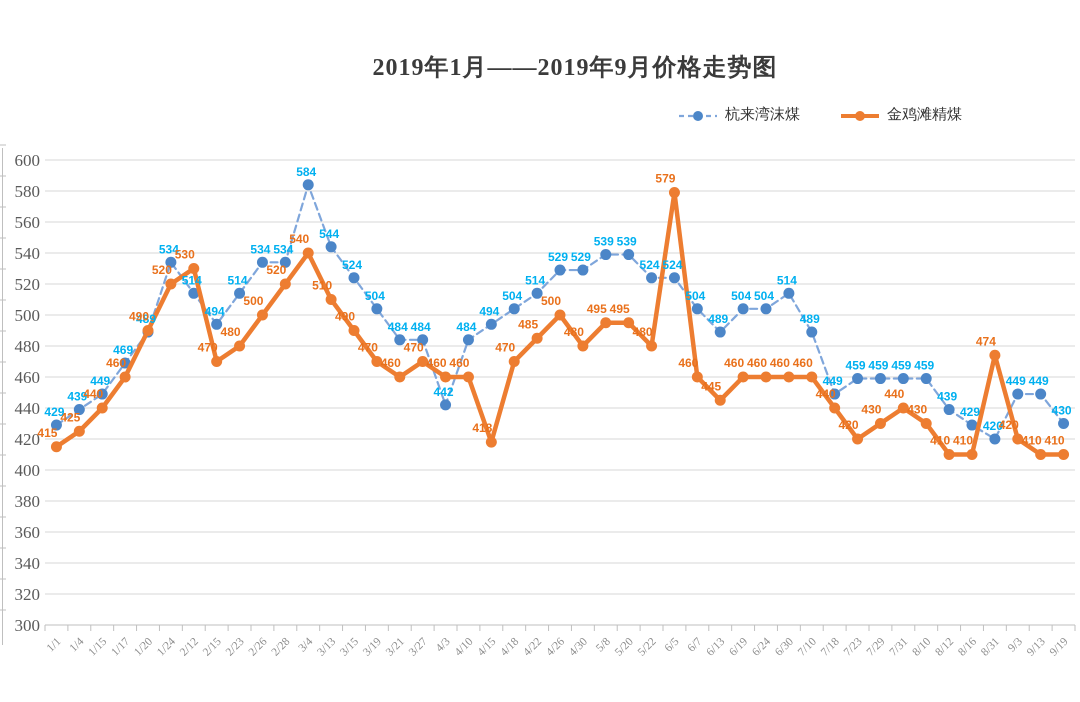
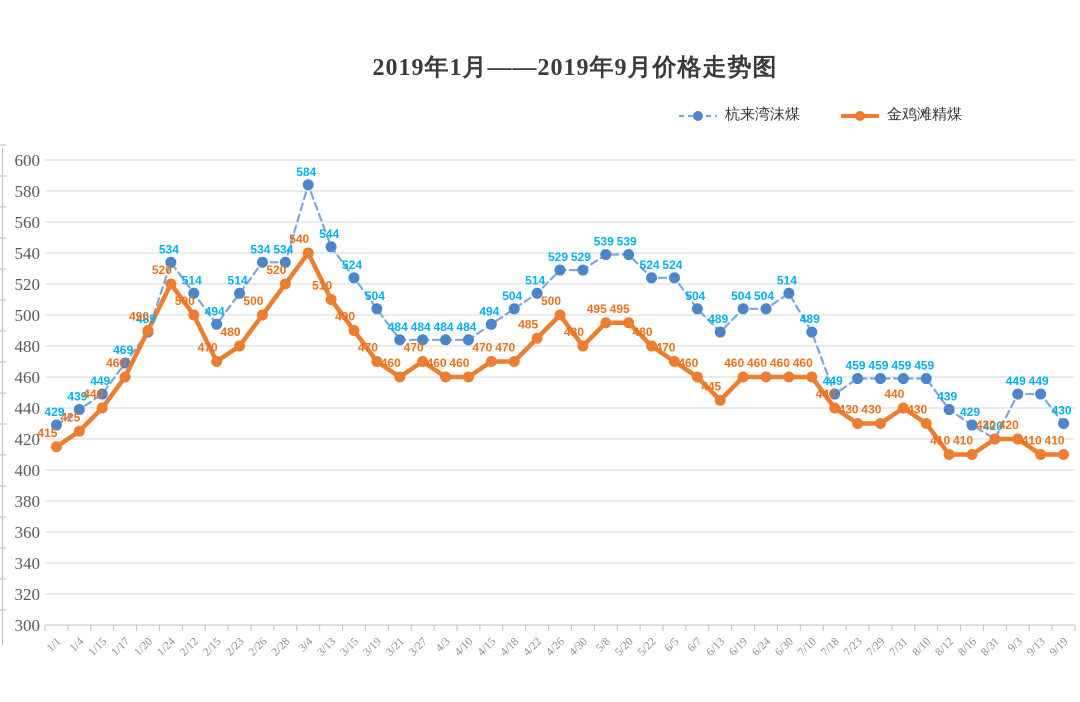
金鸡滩精煤/2/12: 530 -> 500
杭来湾沫煤/4/3: 442 -> 484
金鸡滩精煤/4/15: 418 -> 470
金鸡滩精煤/6/5: 579 -> 470
金鸡滩精煤/7/23: 420 -> 430
金鸡滩精煤/8/31: 474 -> 420
